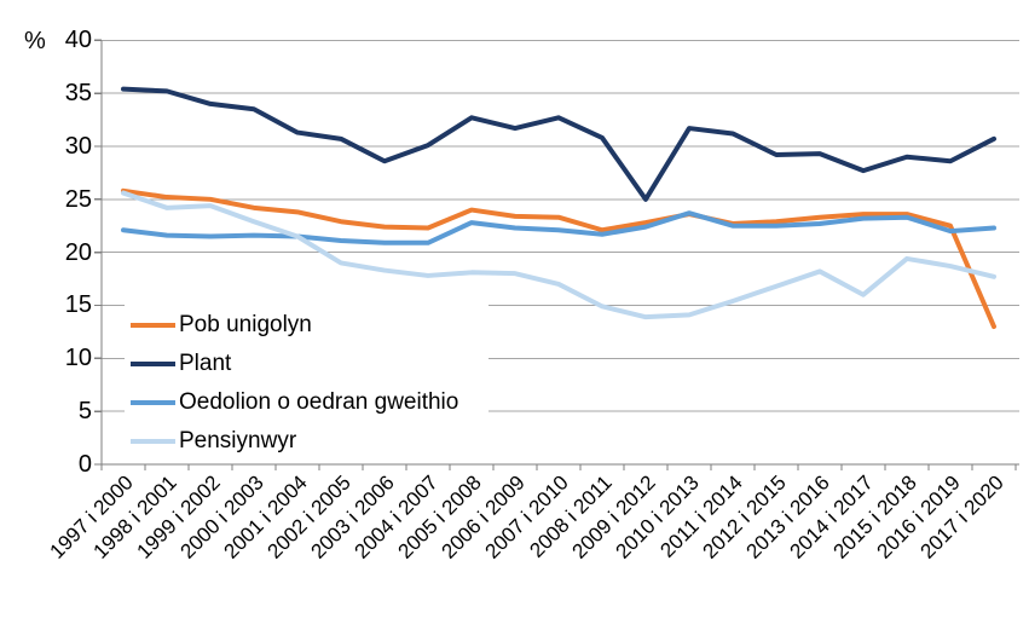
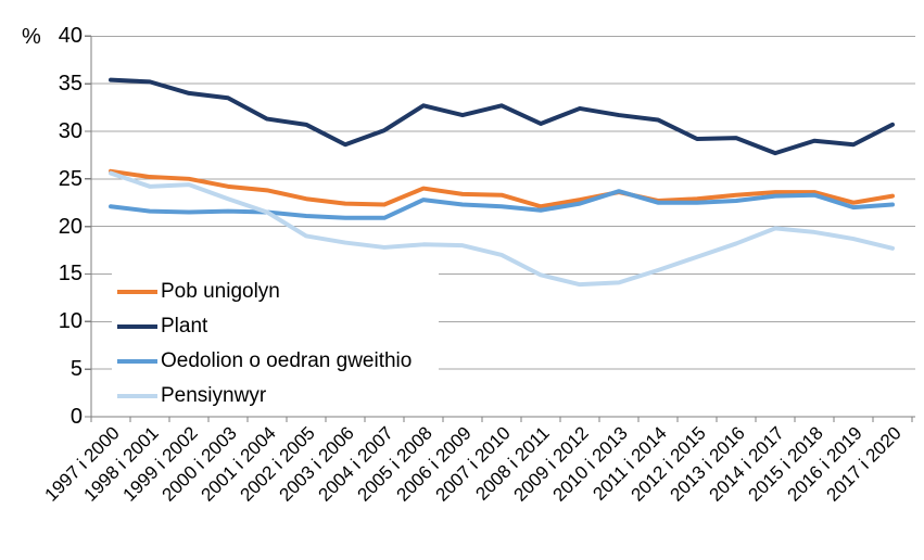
Plant/2009 i 2012: 25 -> 32
Pensiynwyr/2014 i 2017: 16 -> 20
Pob unigolyn/2017 i 2020: 13 -> 23
